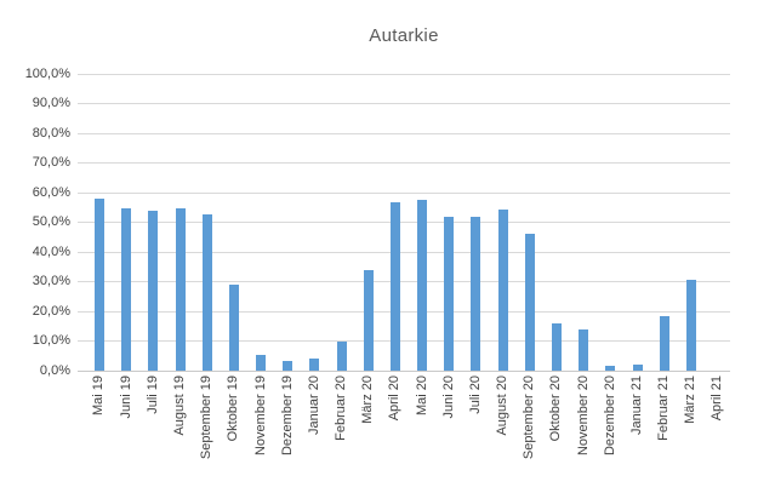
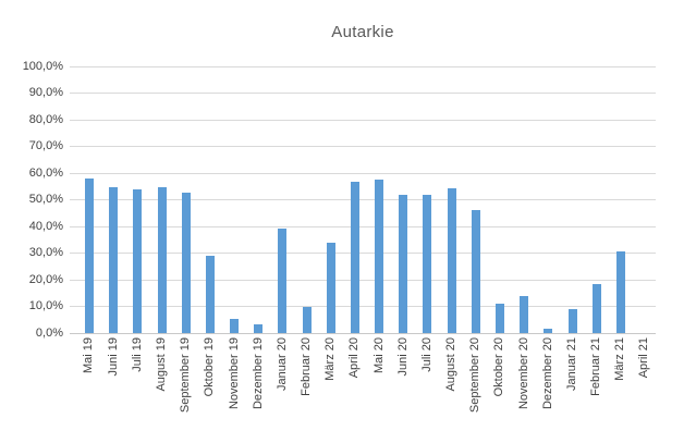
Januar 20: 4% -> 39%
Oktober 20: 16% -> 11%
Januar 21: 2% -> 9%
